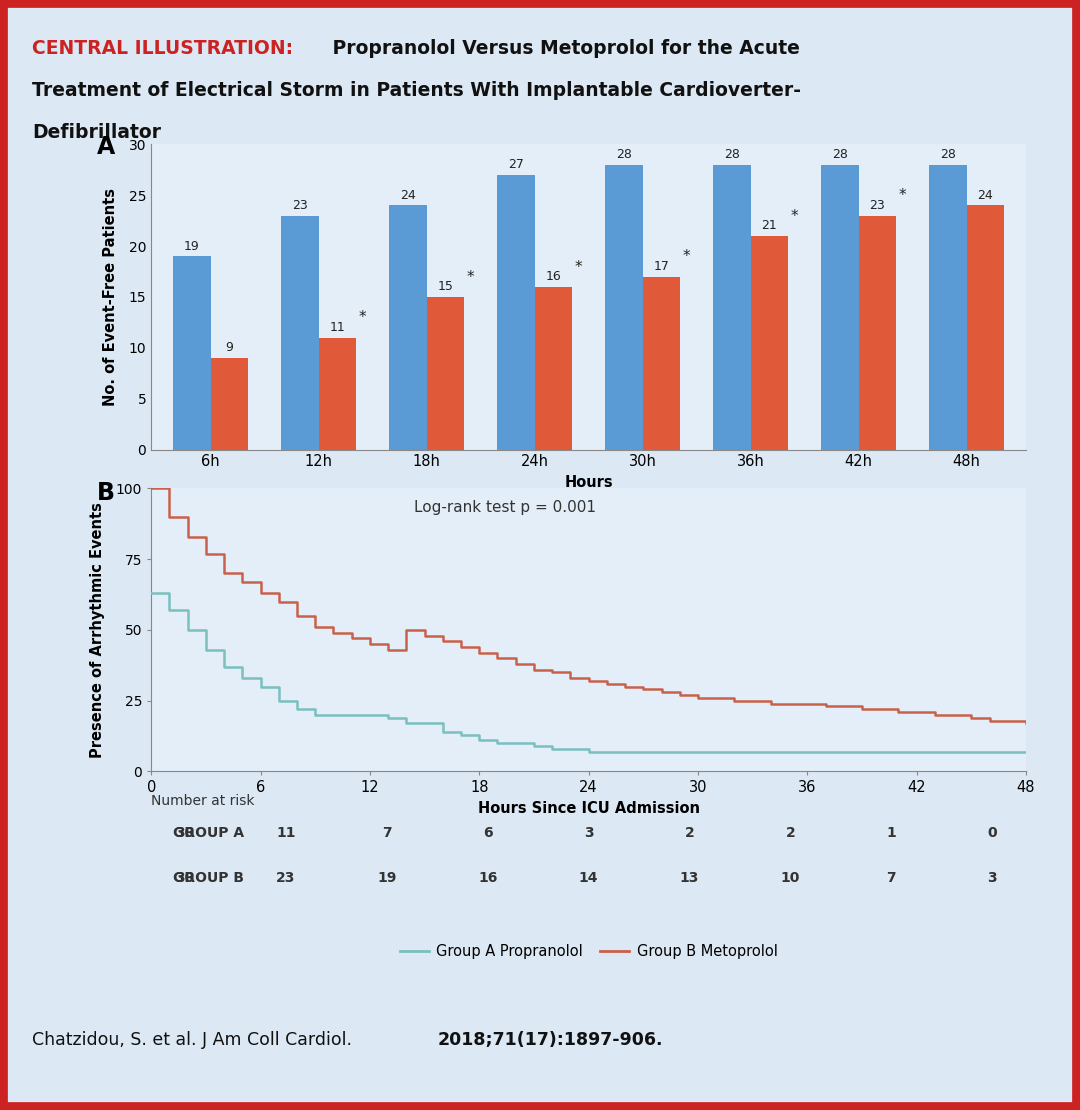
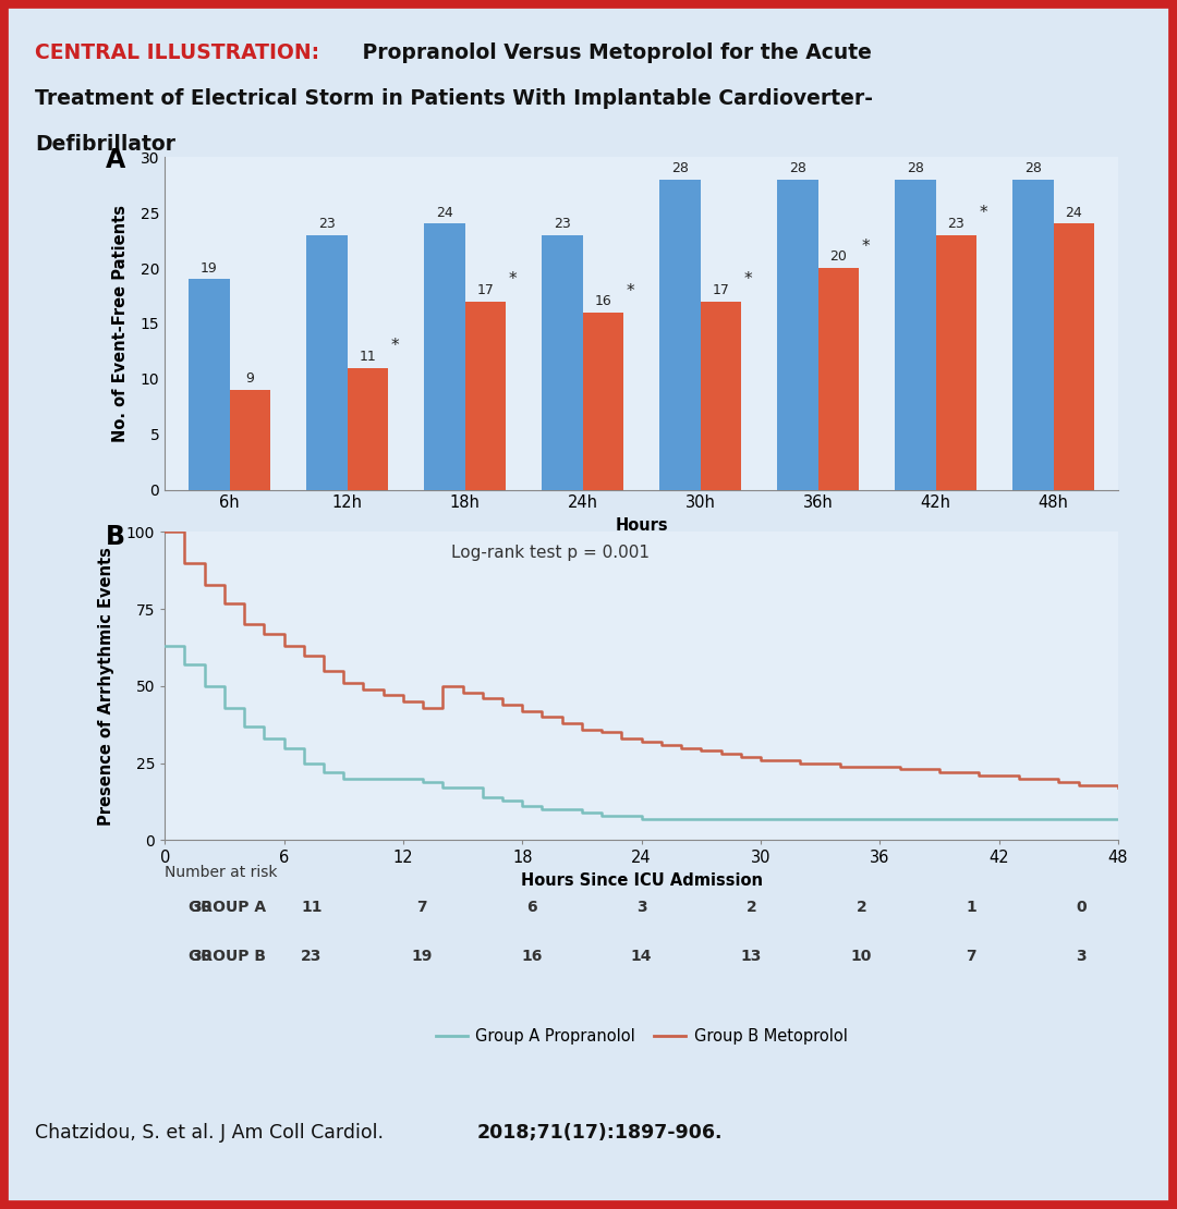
Group B Metoprolol/18h: 15 -> 17
Group A Propranolol/24h: 27 -> 23
Group B Metoprolol/36h: 21 -> 20
